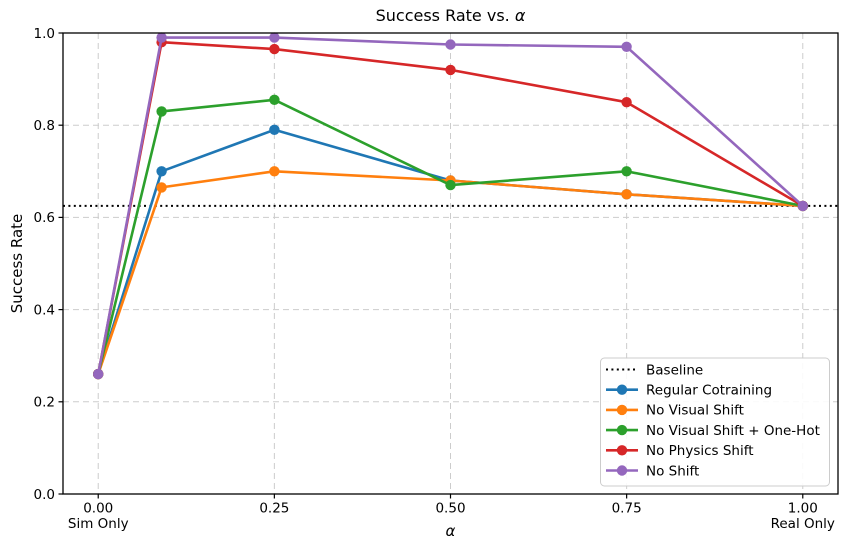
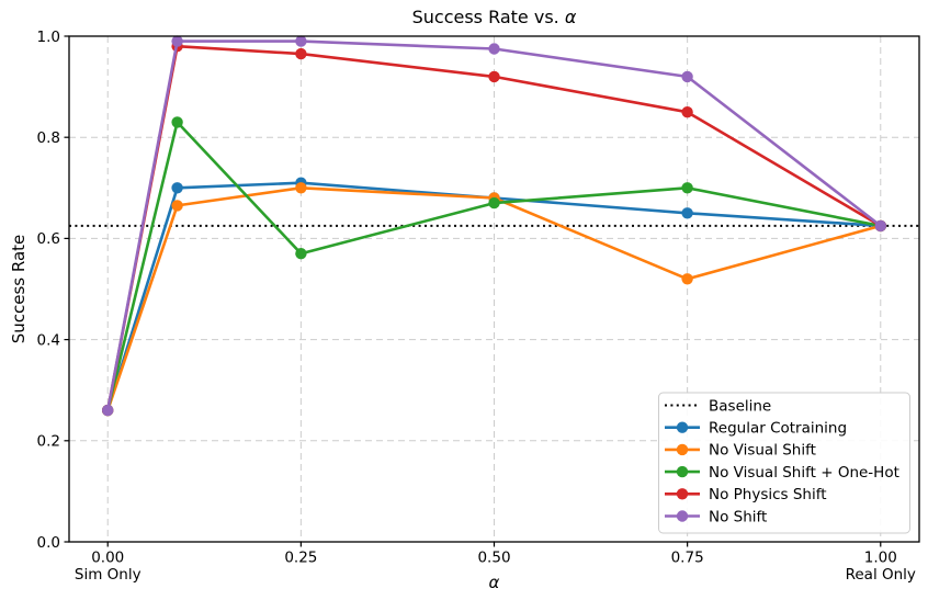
Regular Cotraining/0.25: 0.79 -> 0.71
No Visual Shift + One-Hot/0.25: 0.85 -> 0.57
No Visual Shift/0.75: 0.65 -> 0.52
No Shift/0.75: 0.97 -> 0.92
